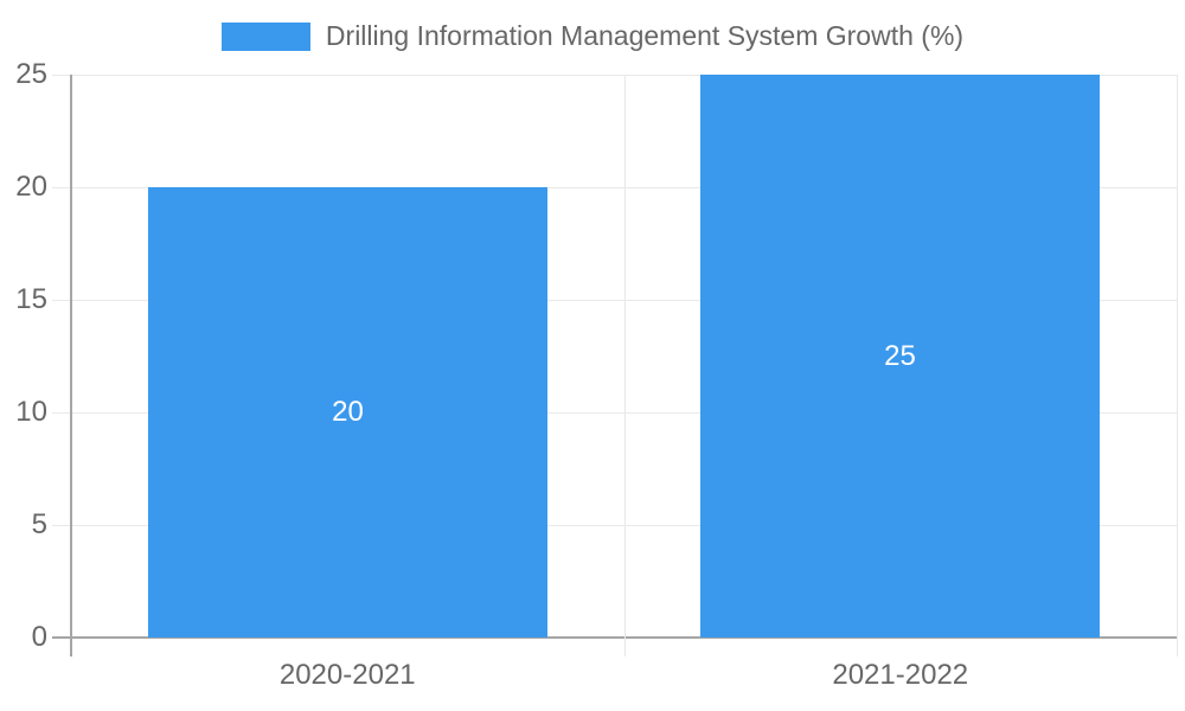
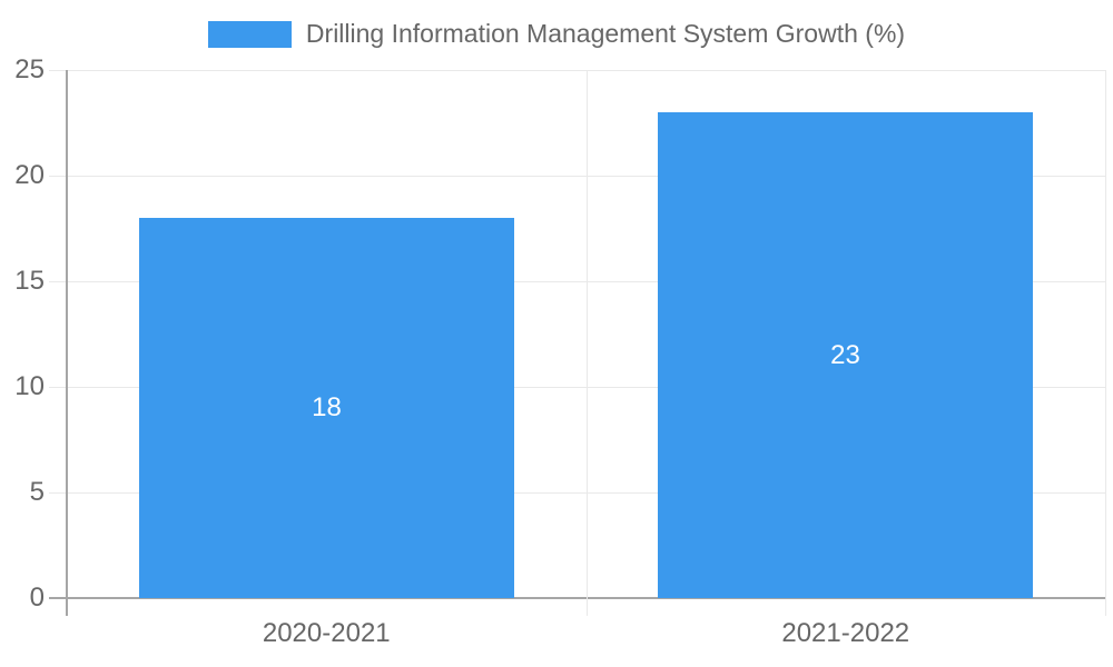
2020-2021: 20 -> 18
2021-2022: 25 -> 23
